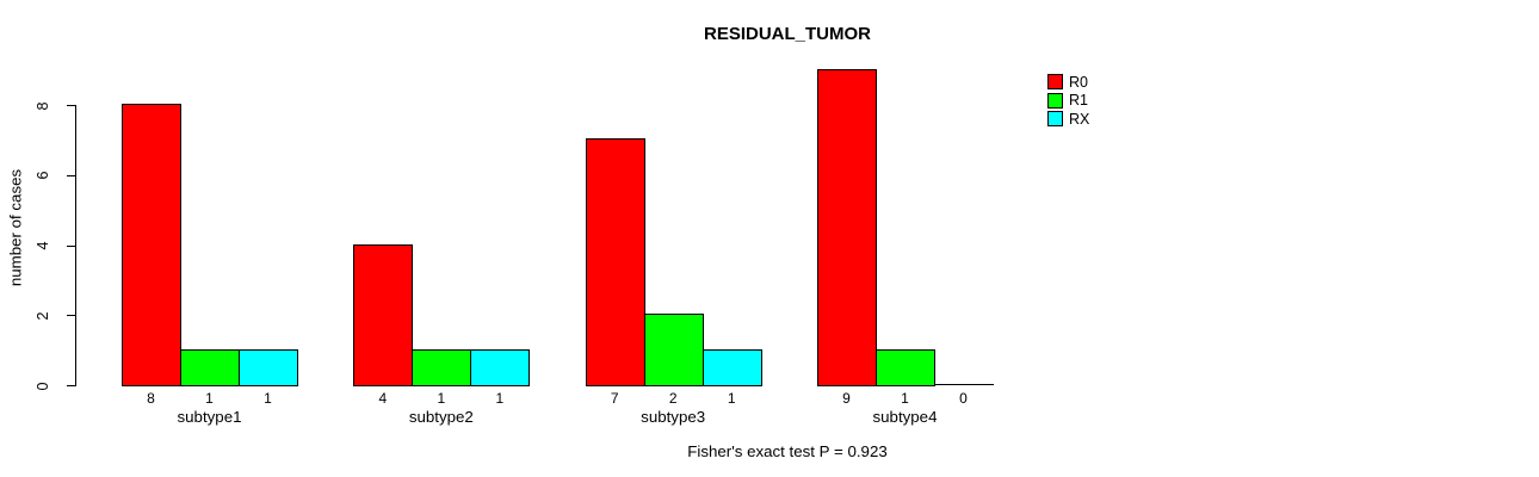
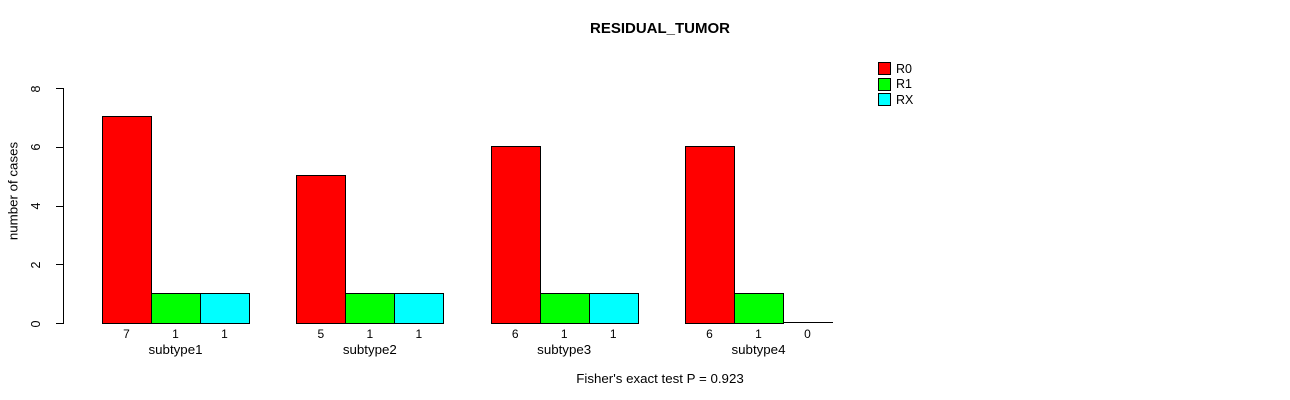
R0/subtype1: 8 -> 7
R0/subtype2: 4 -> 5
R0/subtype3: 7 -> 6
R1/subtype3: 2 -> 1
R0/subtype4: 9 -> 6
